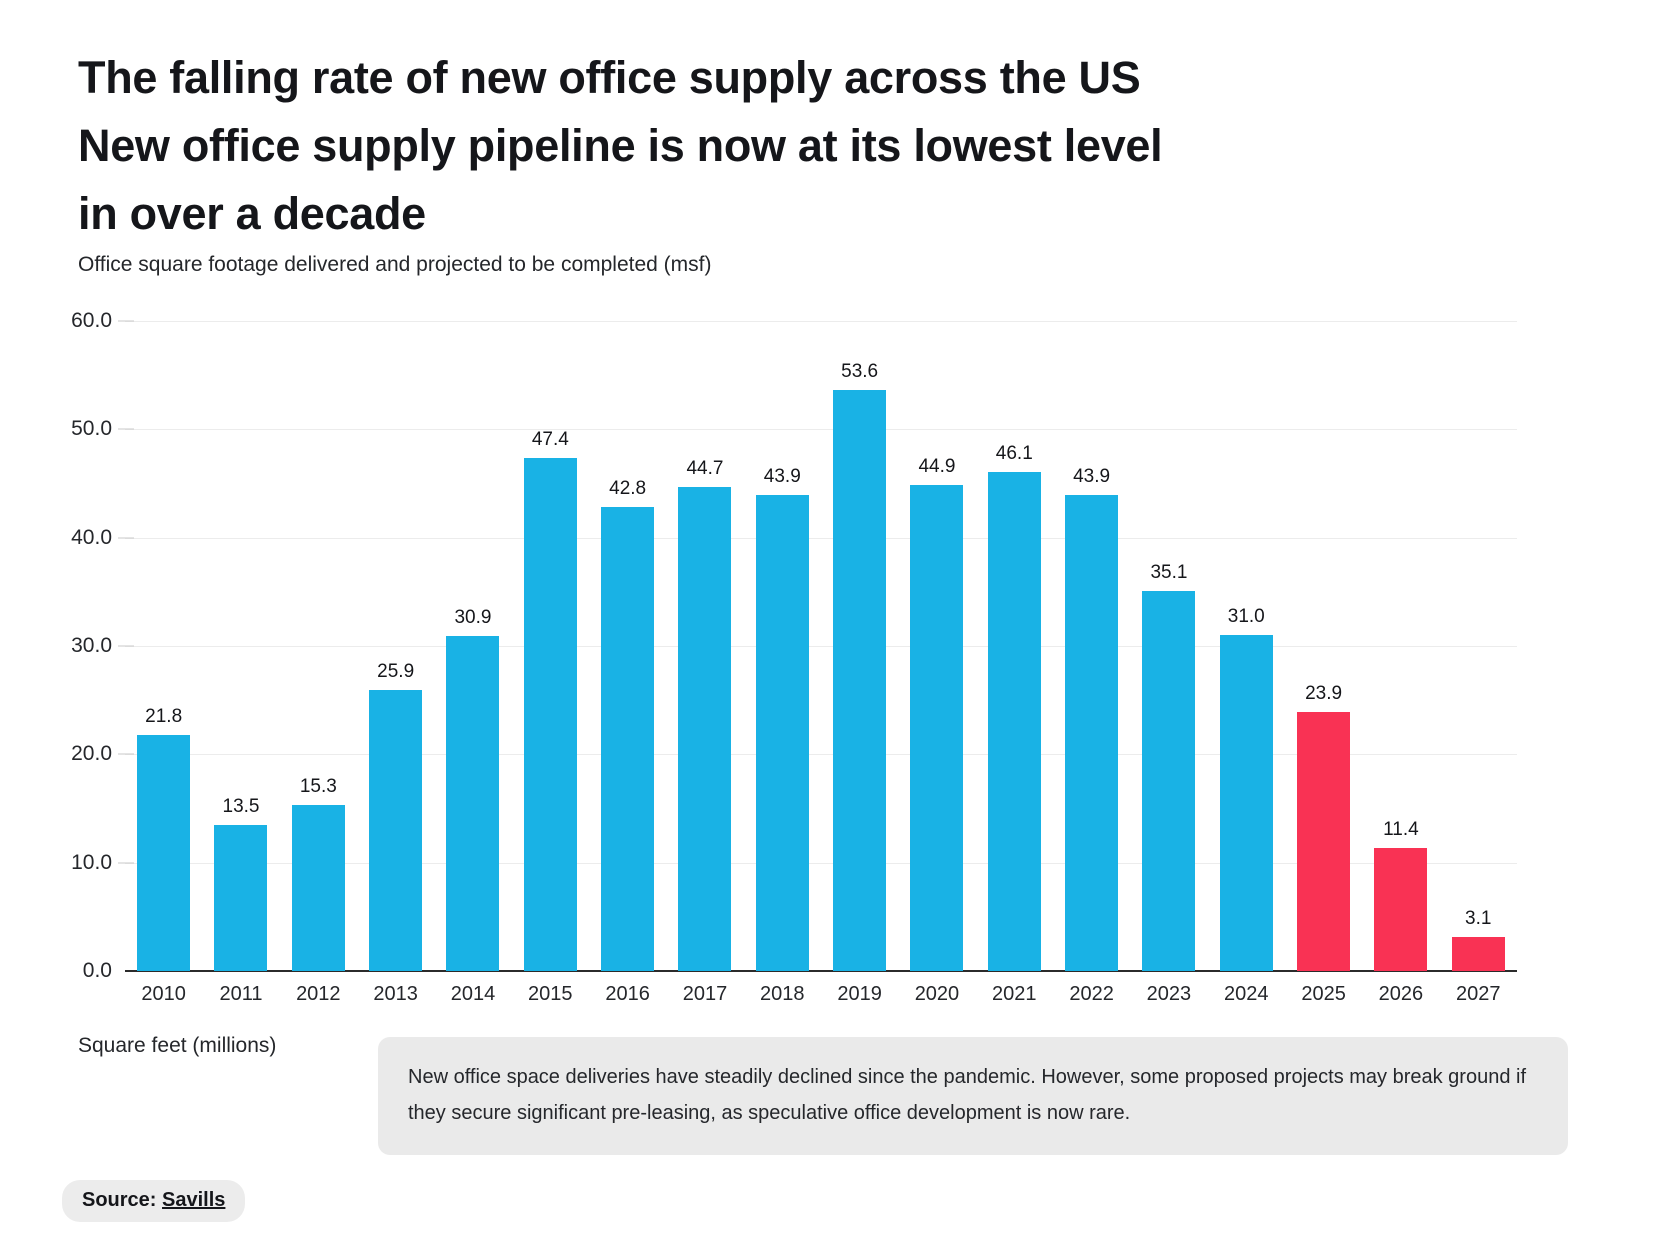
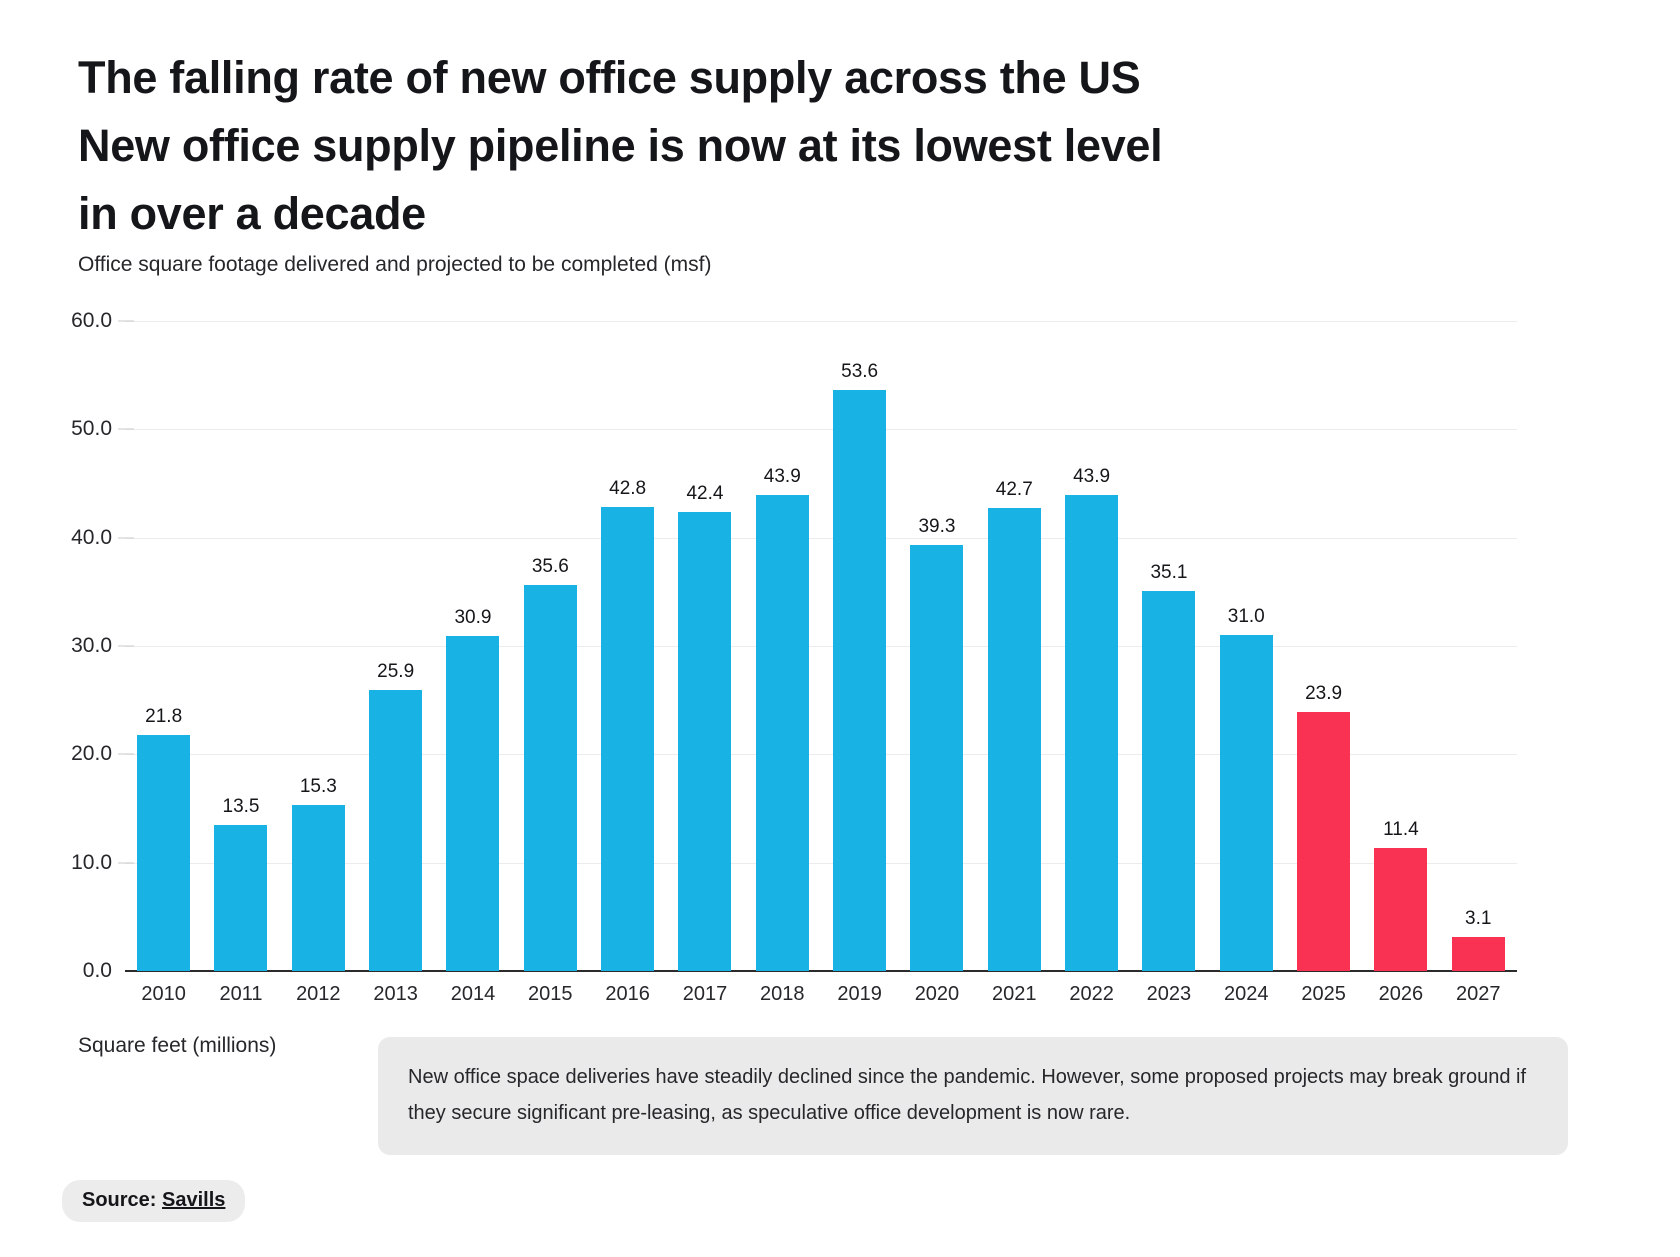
2015: 47.4 -> 35.6
2017: 44.7 -> 42.4
2020: 44.9 -> 39.3
2021: 46.1 -> 42.7
